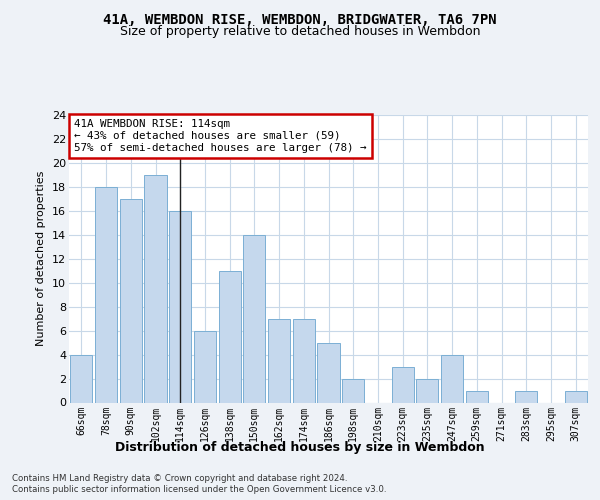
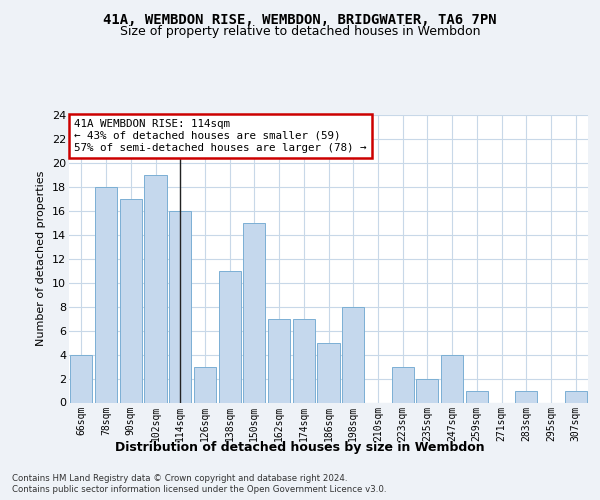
126sqm: 6 -> 3
150sqm: 14 -> 15
198sqm: 2 -> 8
